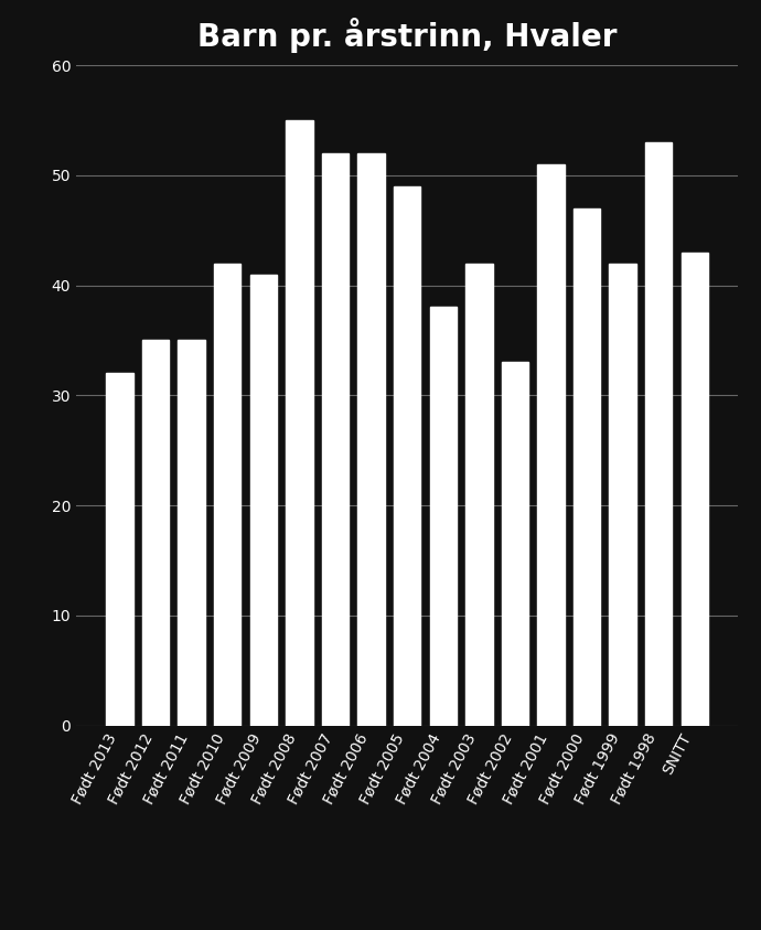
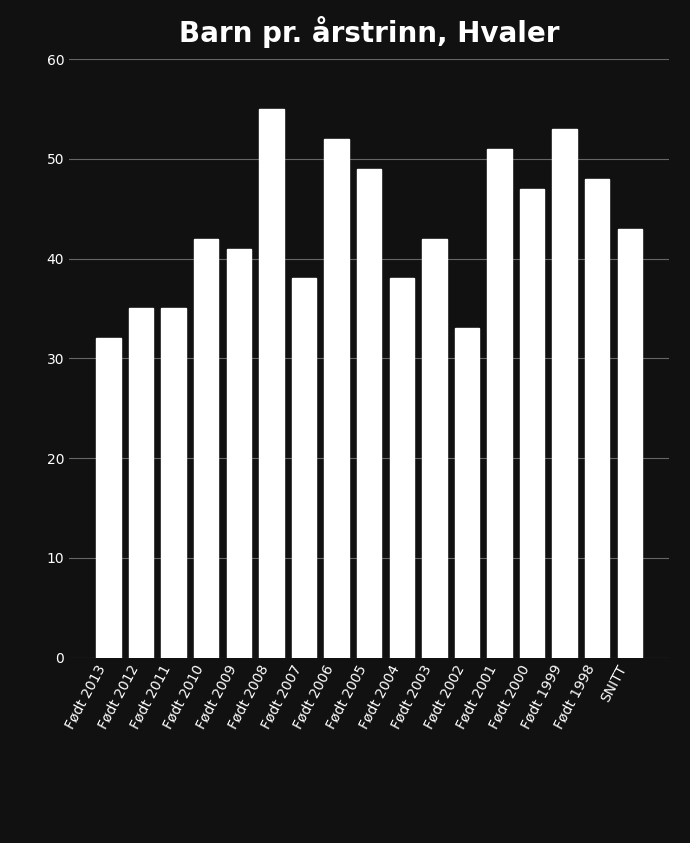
Født 2007: 52 -> 38
Født 1999: 42 -> 53
Født 1998: 53 -> 48
